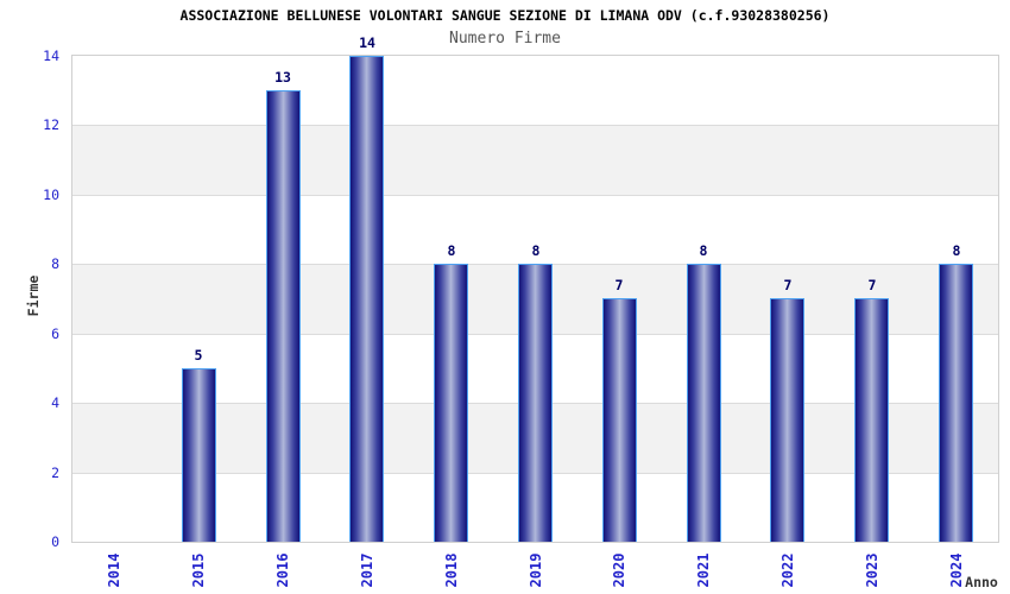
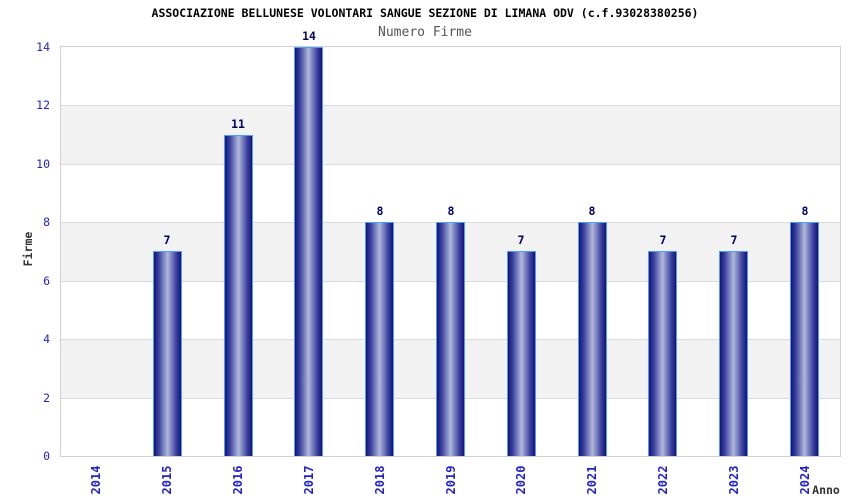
2015: 5 -> 7
2016: 13 -> 11
